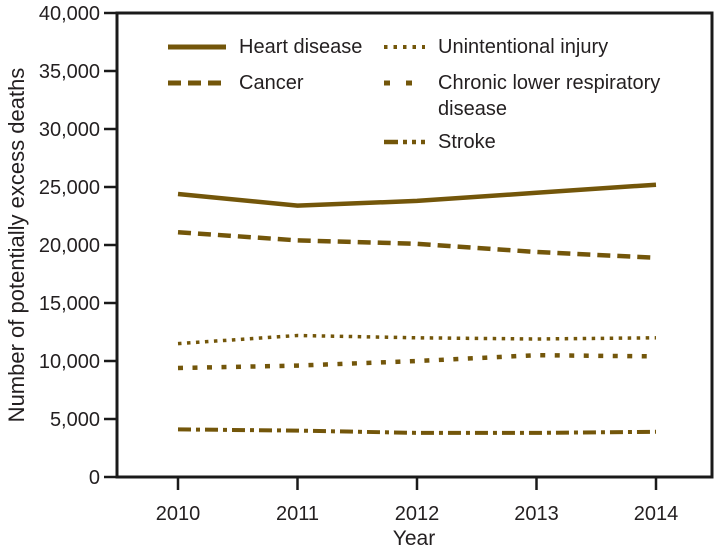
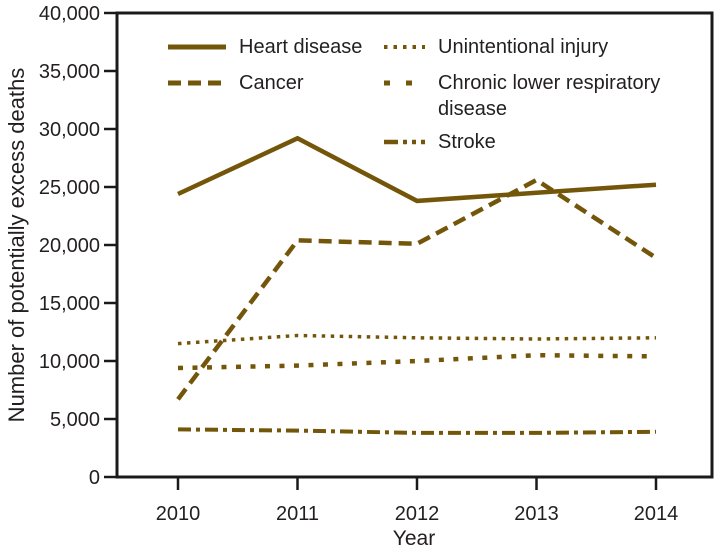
Cancer/2010: 21100 -> 6700
Heart disease/2011: 23400 -> 29200
Cancer/2013: 19400 -> 25600
